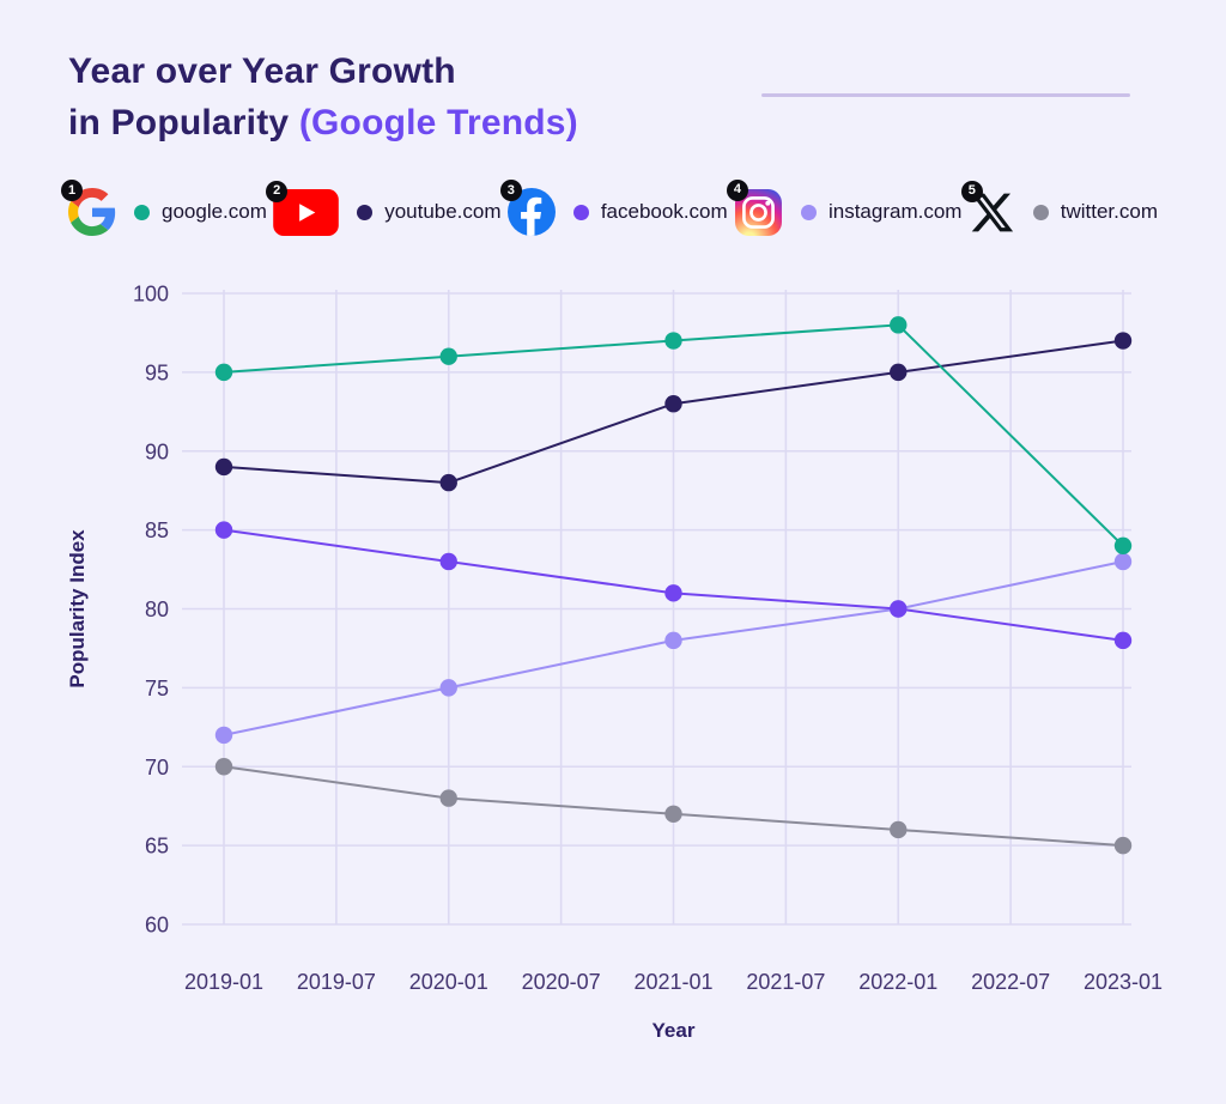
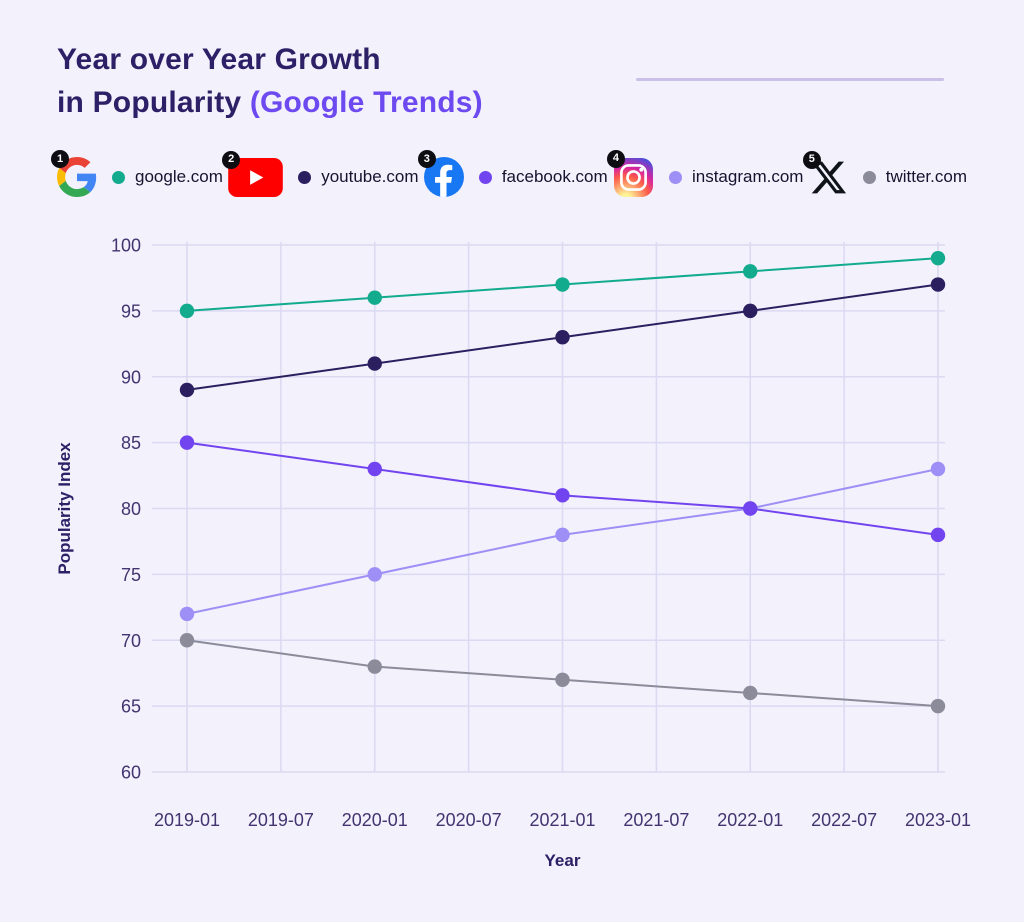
youtube.com/2020-01: 88 -> 91
google.com/2023-01: 84 -> 99
